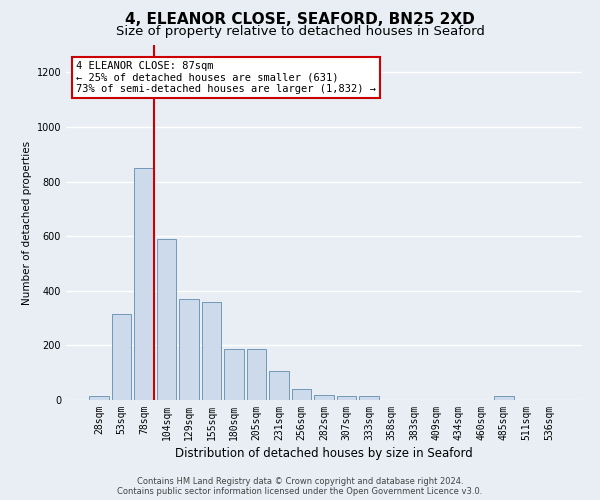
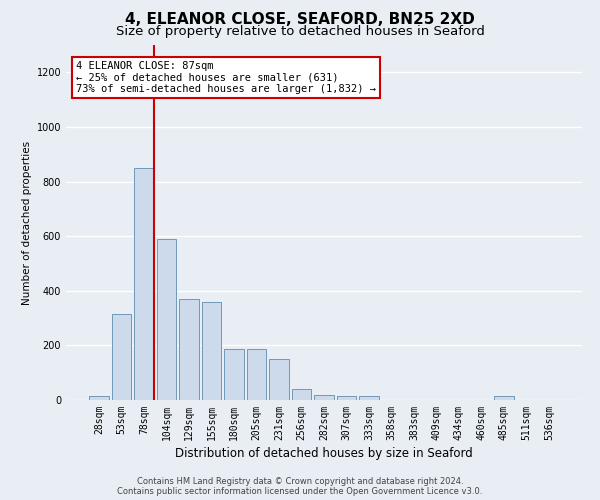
231sqm: 105 -> 150
